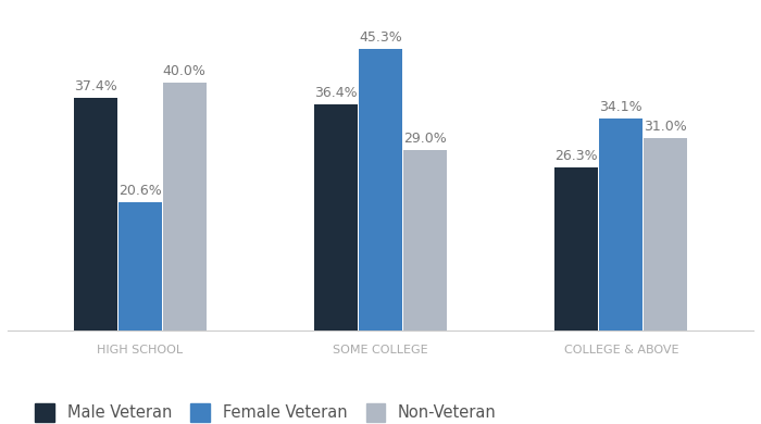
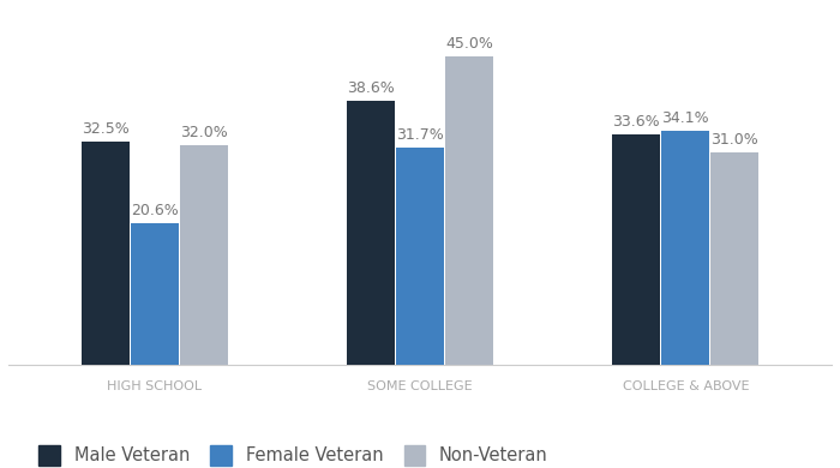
Male Veteran/HIGH SCHOOL: 37.4% -> 32.5%
Non-Veteran/HIGH SCHOOL: 40.0% -> 32.0%
Male Veteran/SOME COLLEGE: 36.4% -> 38.6%
Female Veteran/SOME COLLEGE: 45.3% -> 31.7%
Non-Veteran/SOME COLLEGE: 29.0% -> 45.0%
Male Veteran/COLLEGE & ABOVE: 26.3% -> 33.6%
